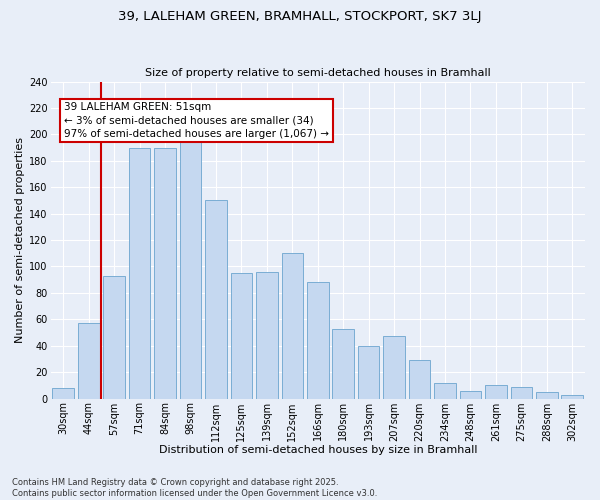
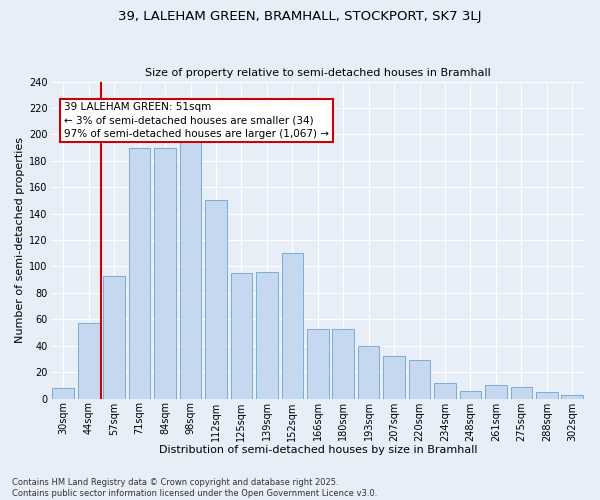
166sqm: 88 -> 53
207sqm: 47 -> 32
